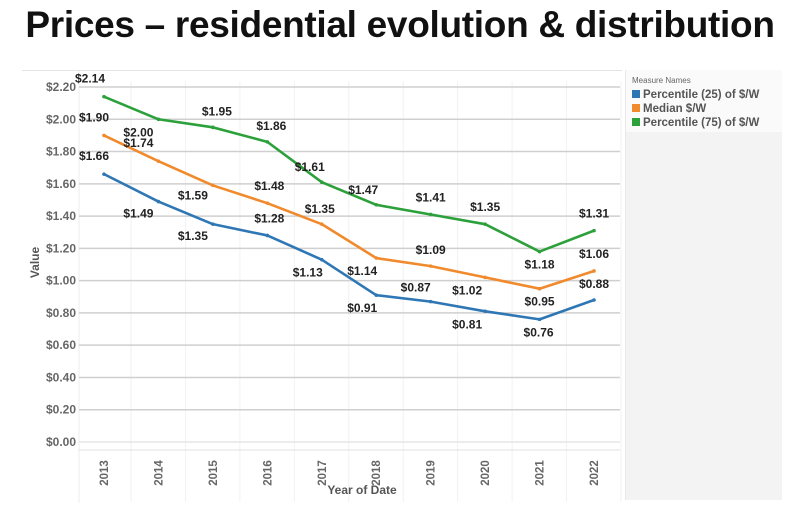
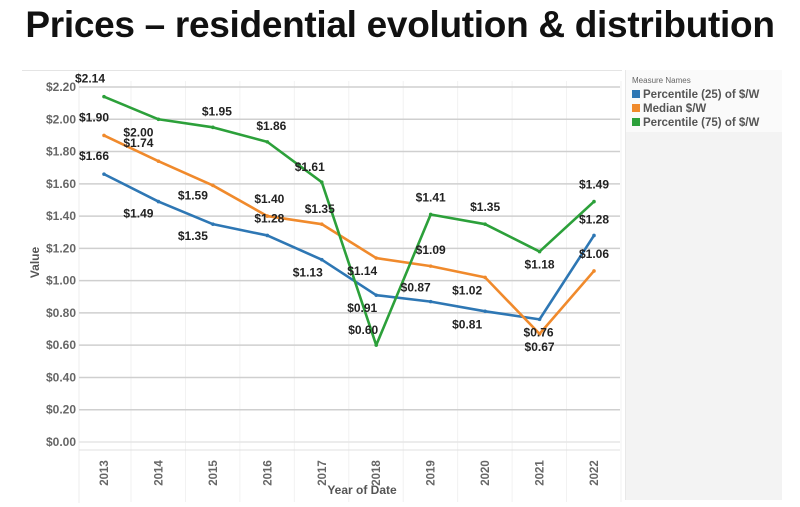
Median $/W/2016: $1.48 -> $1.40
Percentile (75) of $/W/2018: $1.47 -> $0.60
Median $/W/2021: $0.95 -> $0.67
Percentile (25) of $/W/2022: $0.88 -> $1.28
Percentile (75) of $/W/2022: $1.31 -> $1.49
